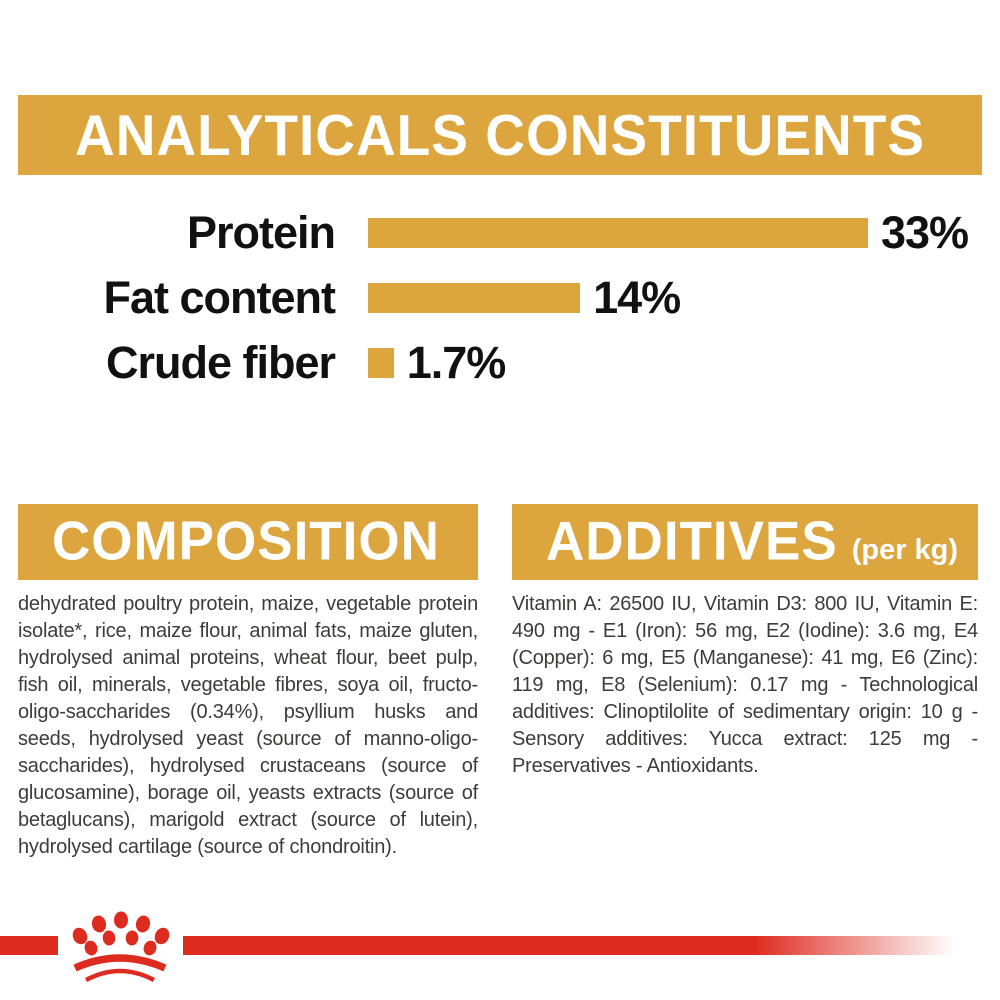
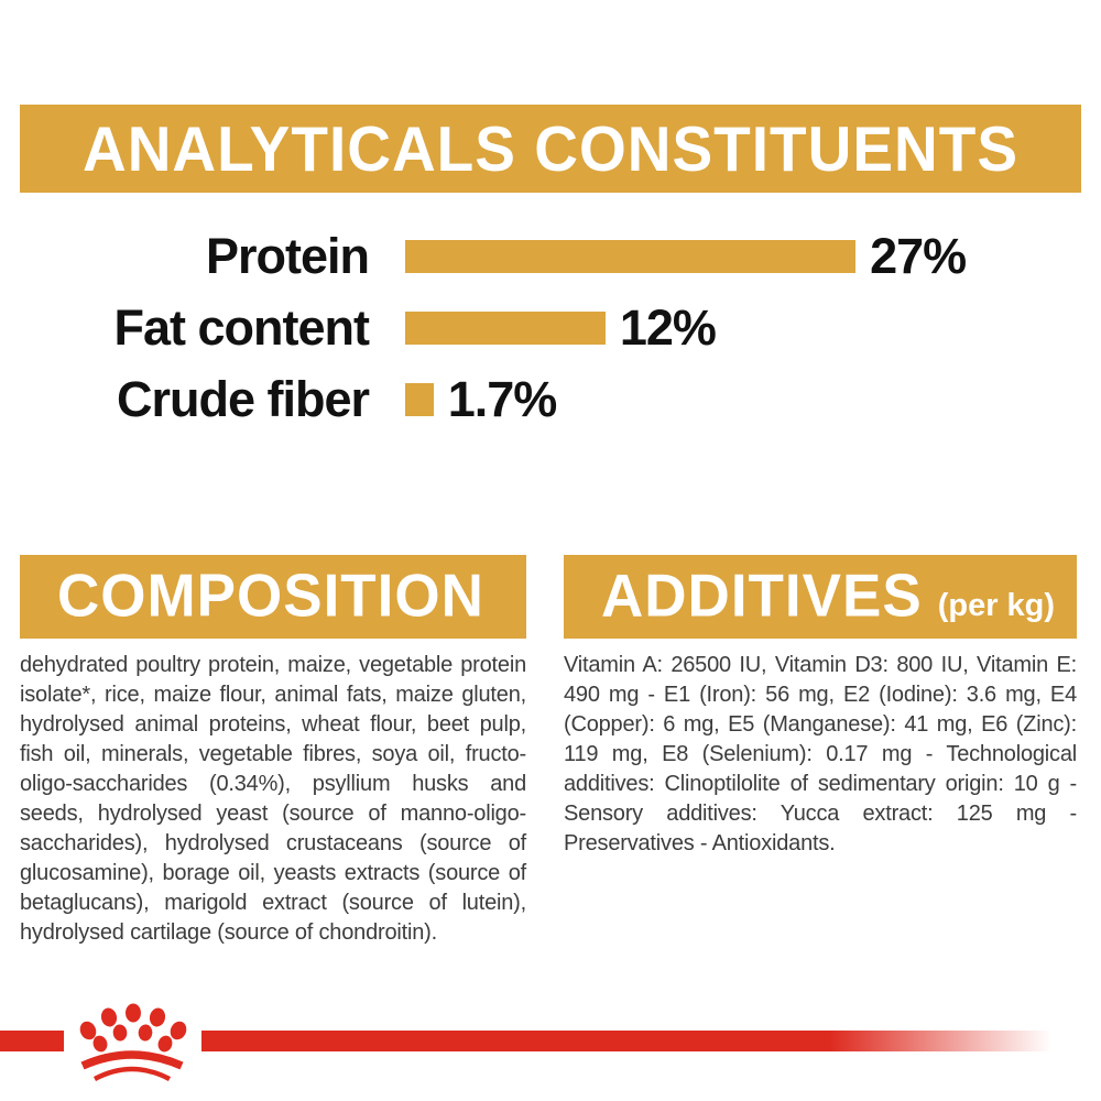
Protein: 33% -> 27%
Fat content: 14% -> 12%
